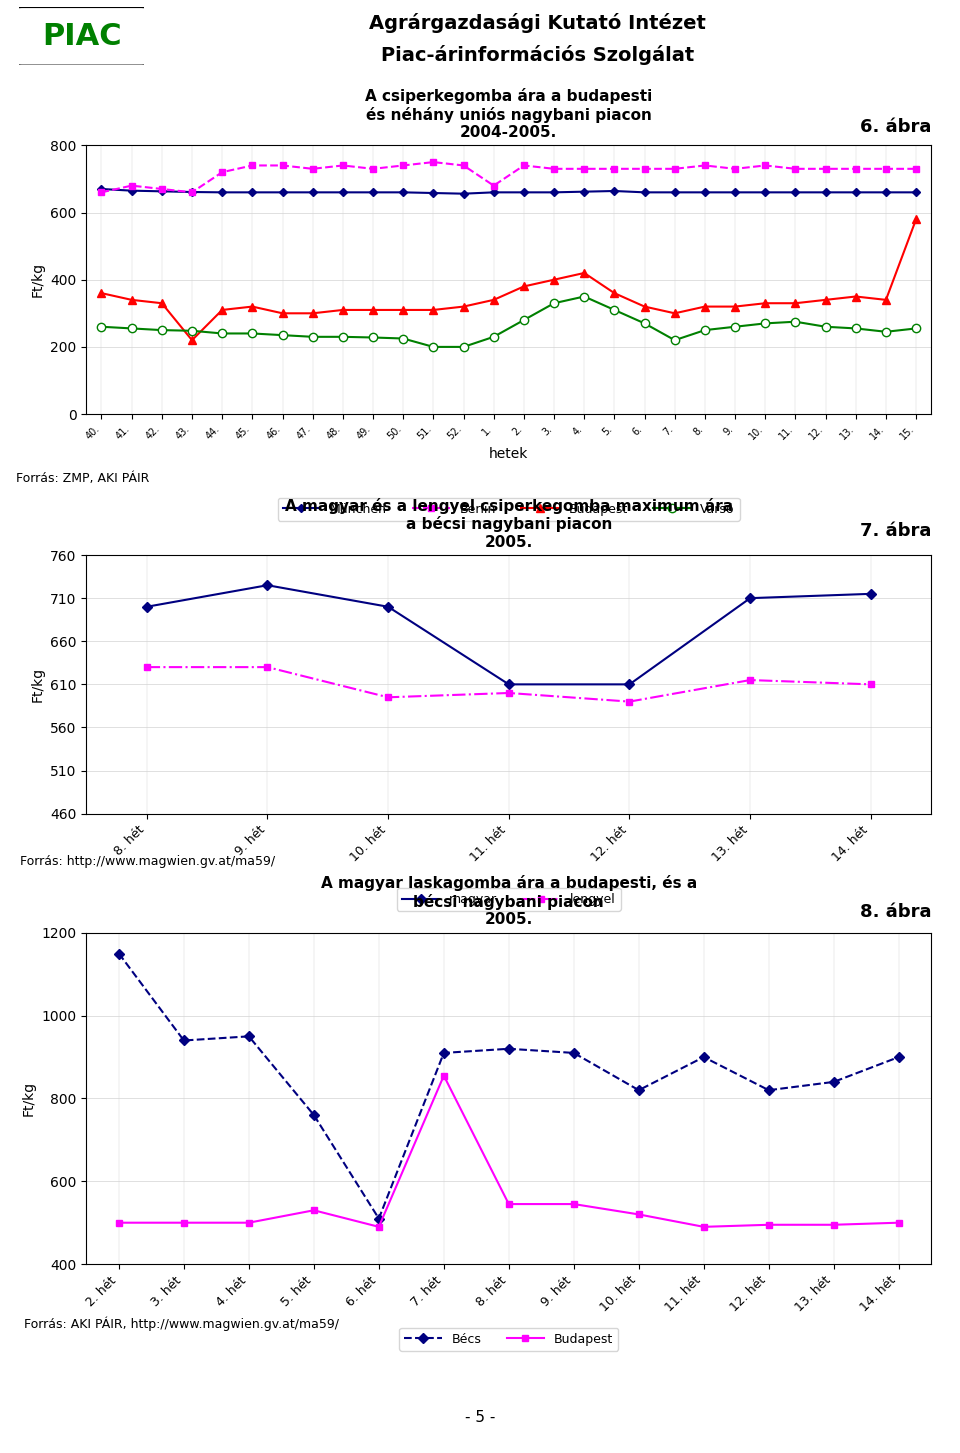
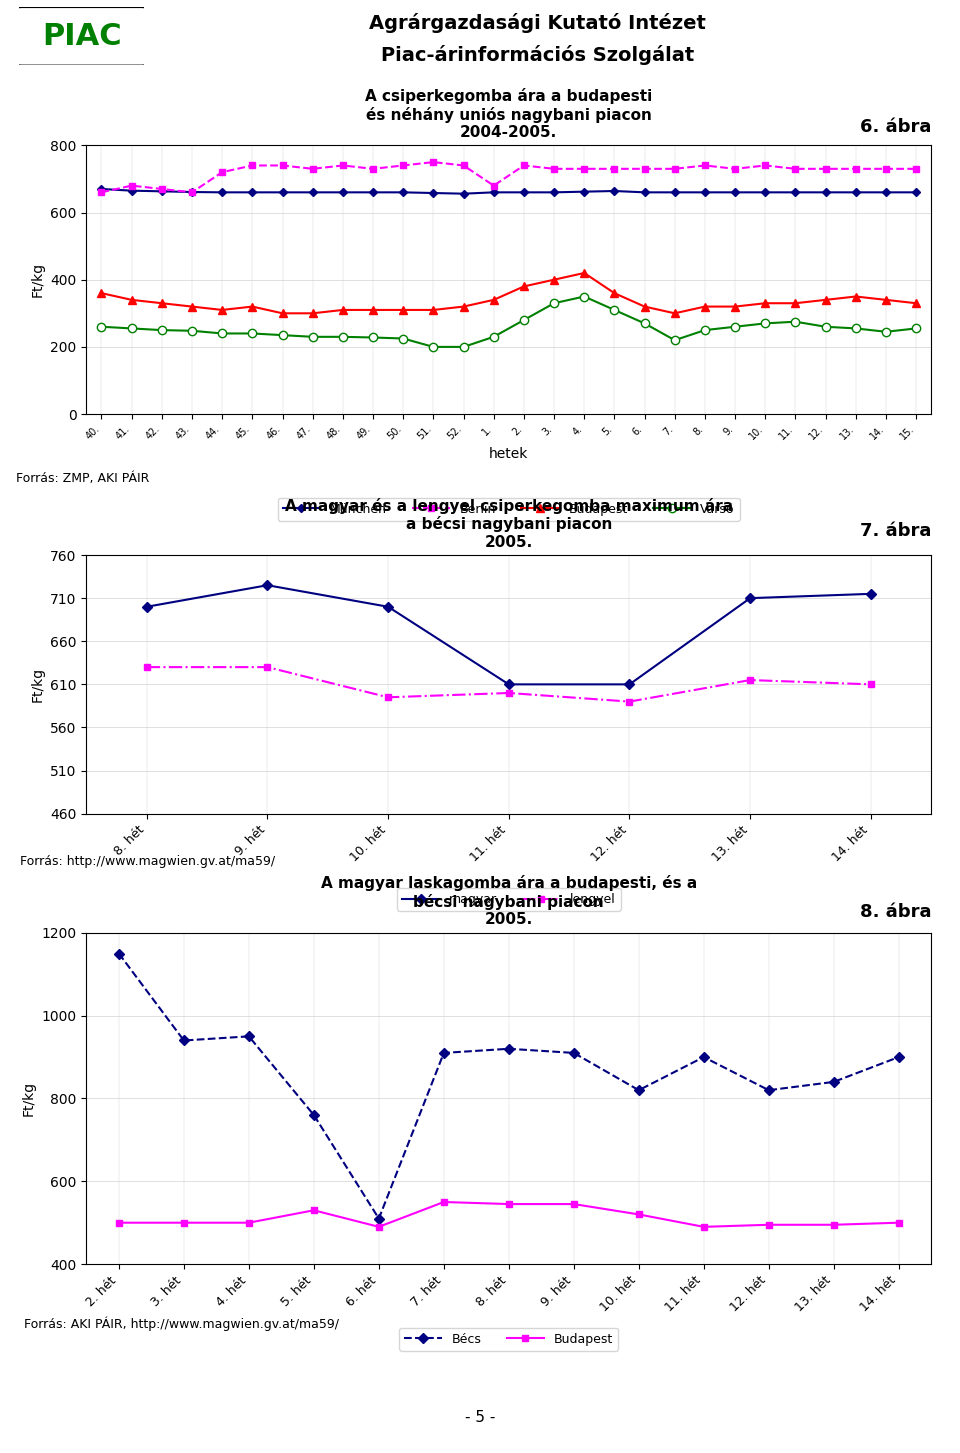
Budapest/43.: 220 -> 320
Budapest/15.: 580 -> 330
Budapest/7. hét: 855 -> 550
